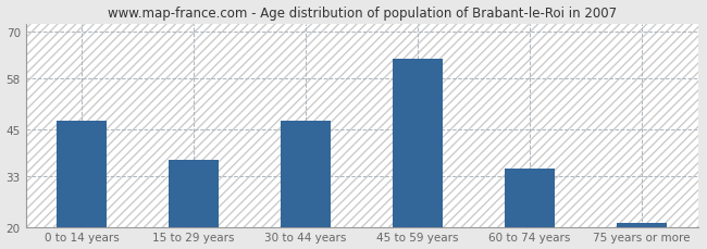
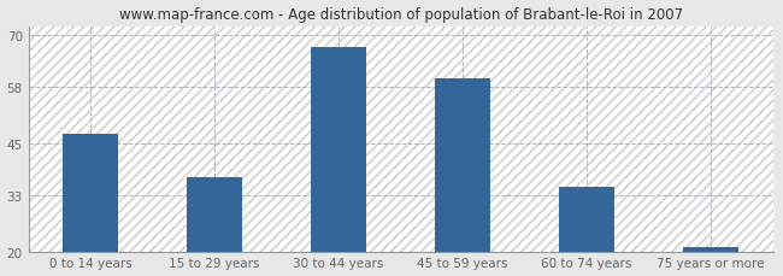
30 to 44 years: 47 -> 67
45 to 59 years: 63 -> 60
